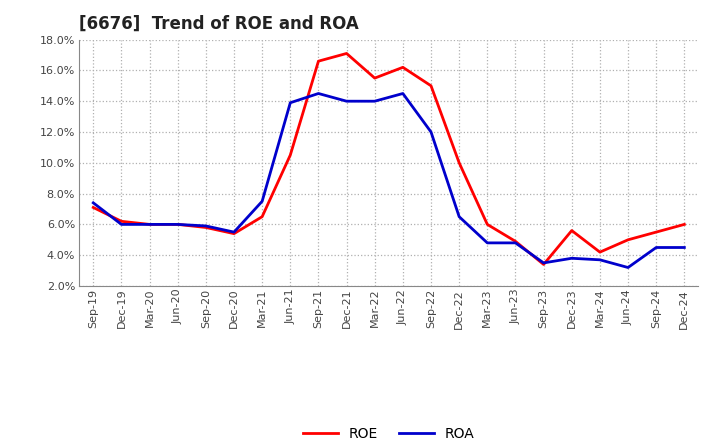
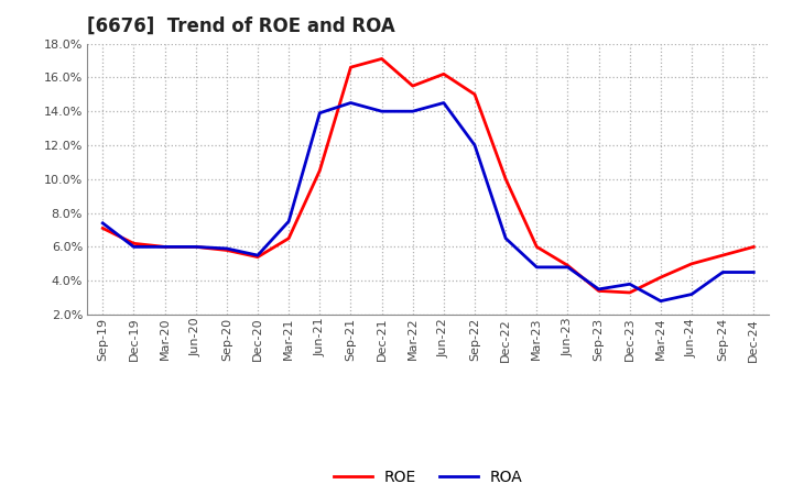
ROE/Dec-23: 5.6% -> 3.3%
ROA/Mar-24: 3.7% -> 2.8%
